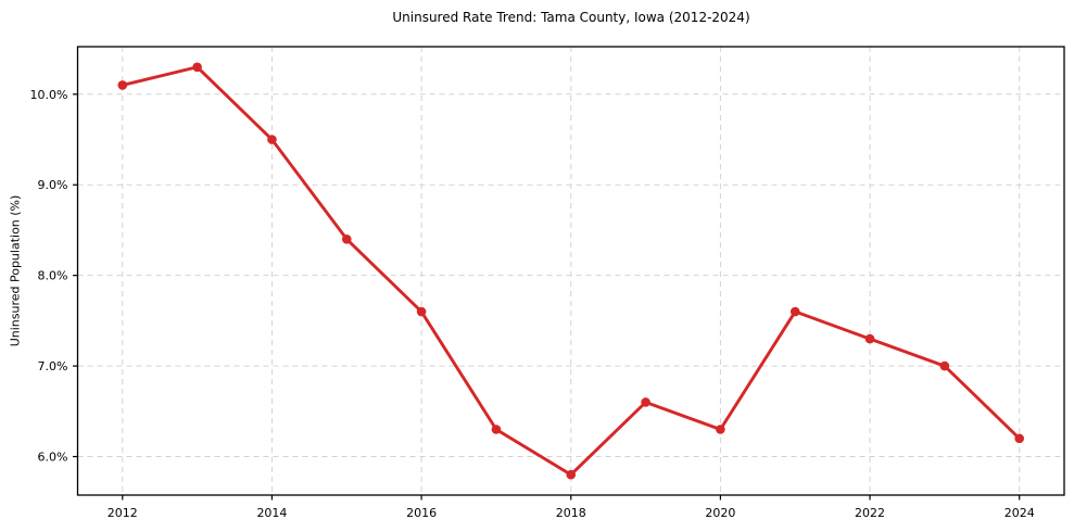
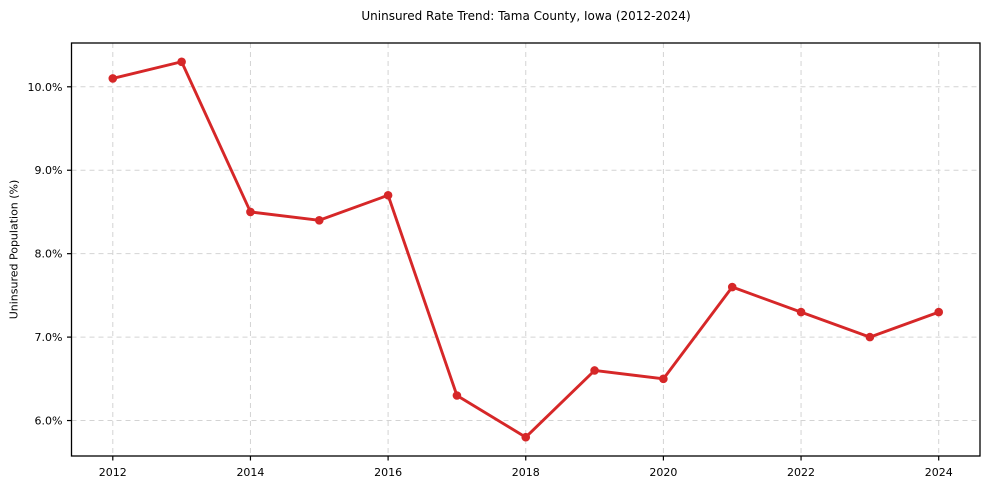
2014: 9.5% -> 8.5%
2016: 7.6% -> 8.7%
2020: 6.3% -> 6.5%
2024: 6.2% -> 7.3%
